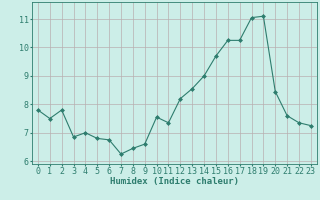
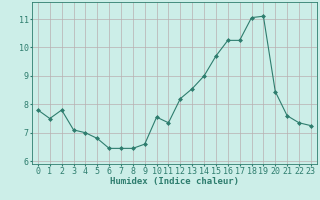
3: 6.85 -> 7.10
6: 6.75 -> 6.45
7: 6.25 -> 6.45
